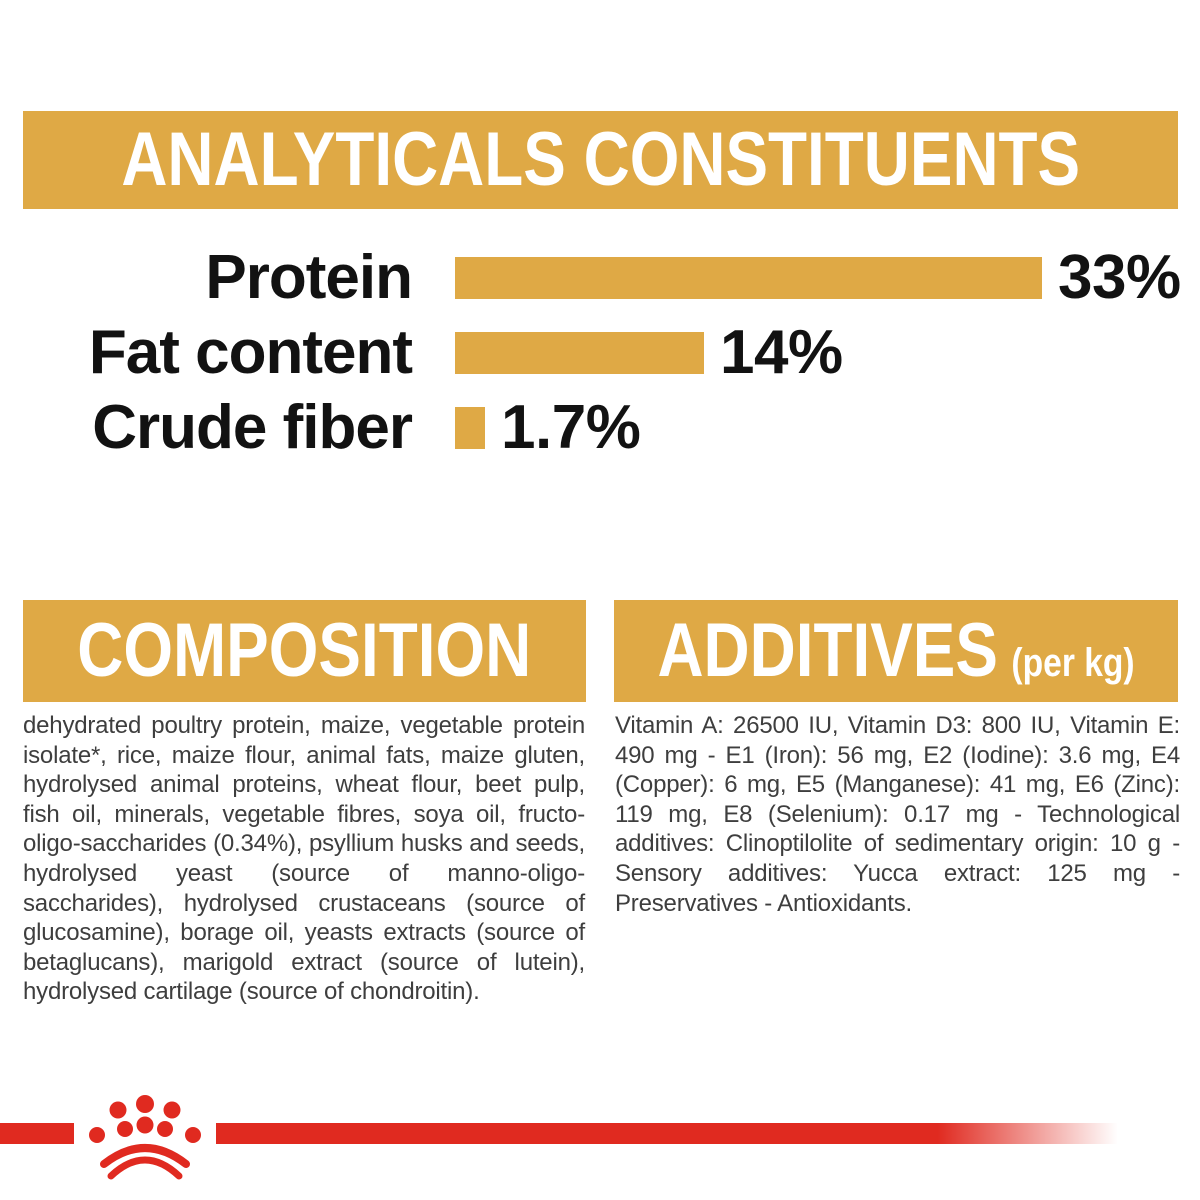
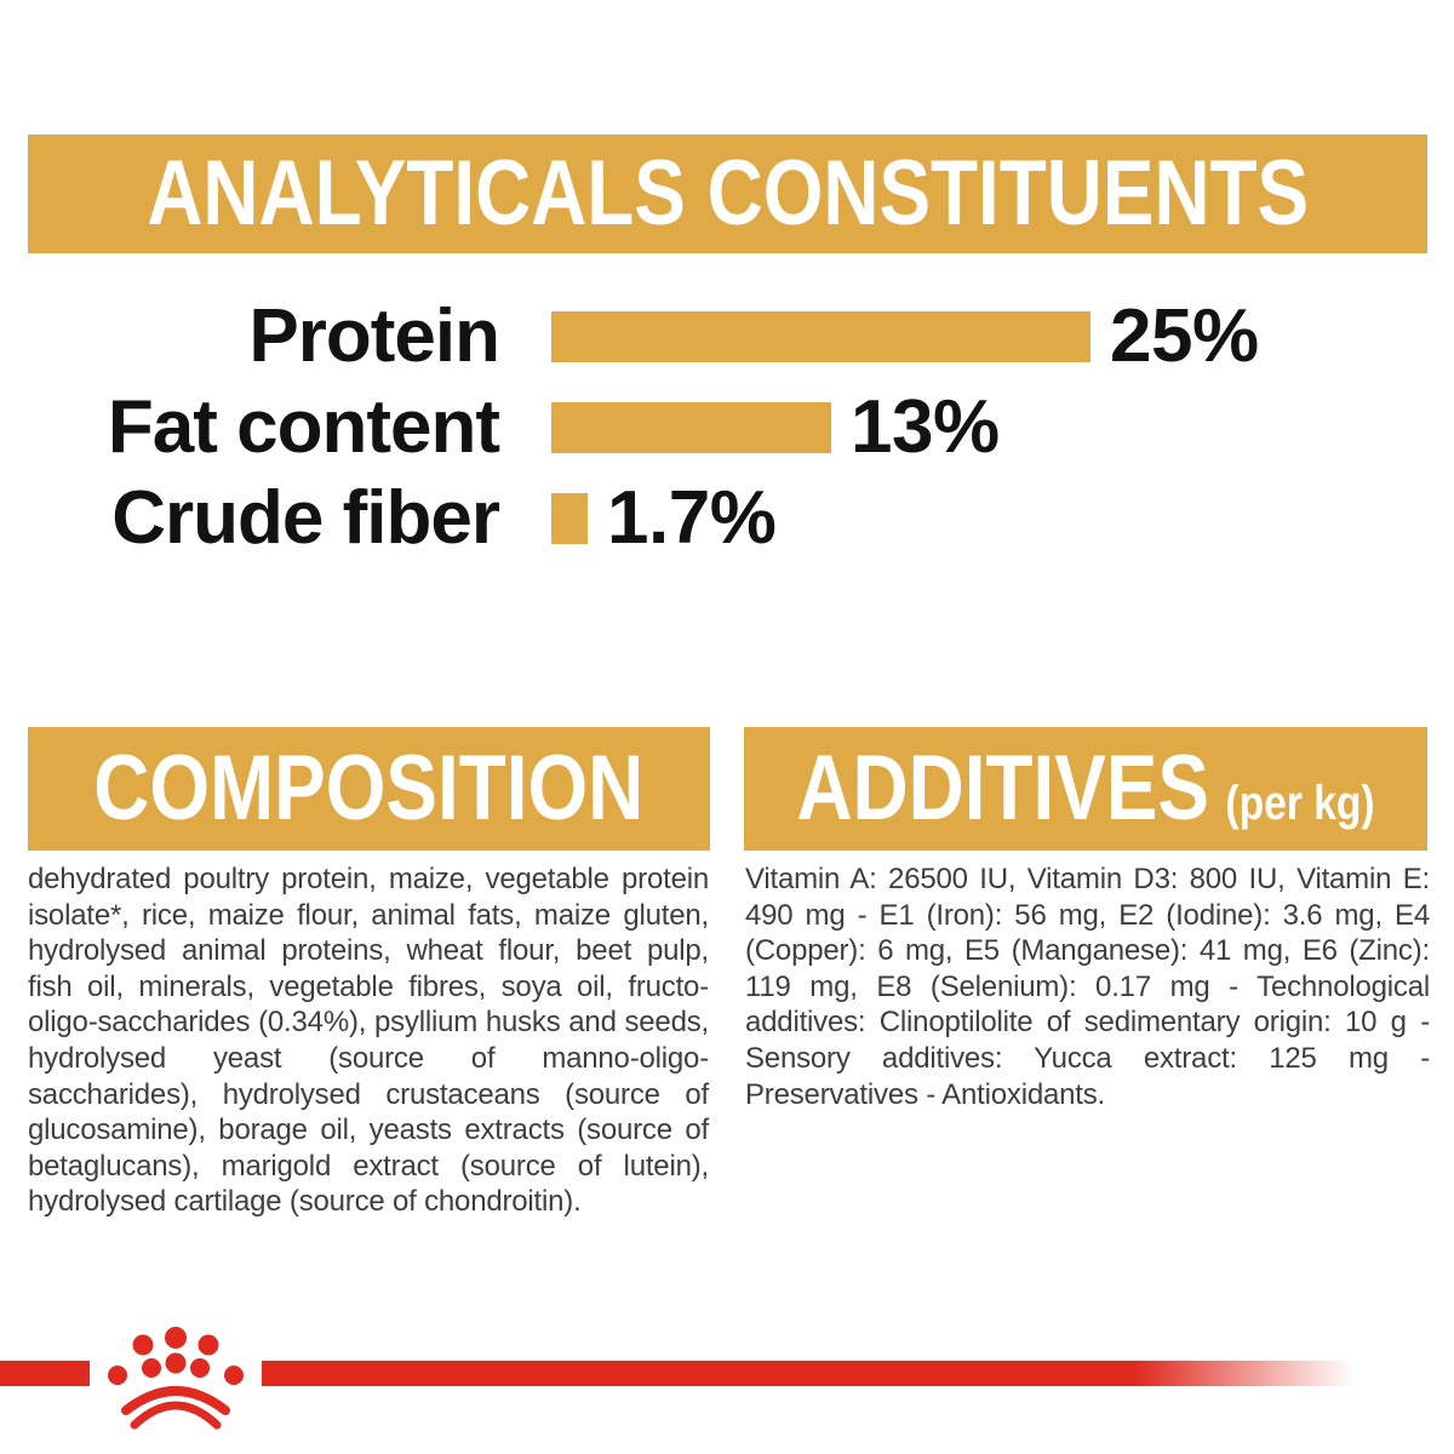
Protein: 33% -> 25%
Fat content: 14% -> 13%
